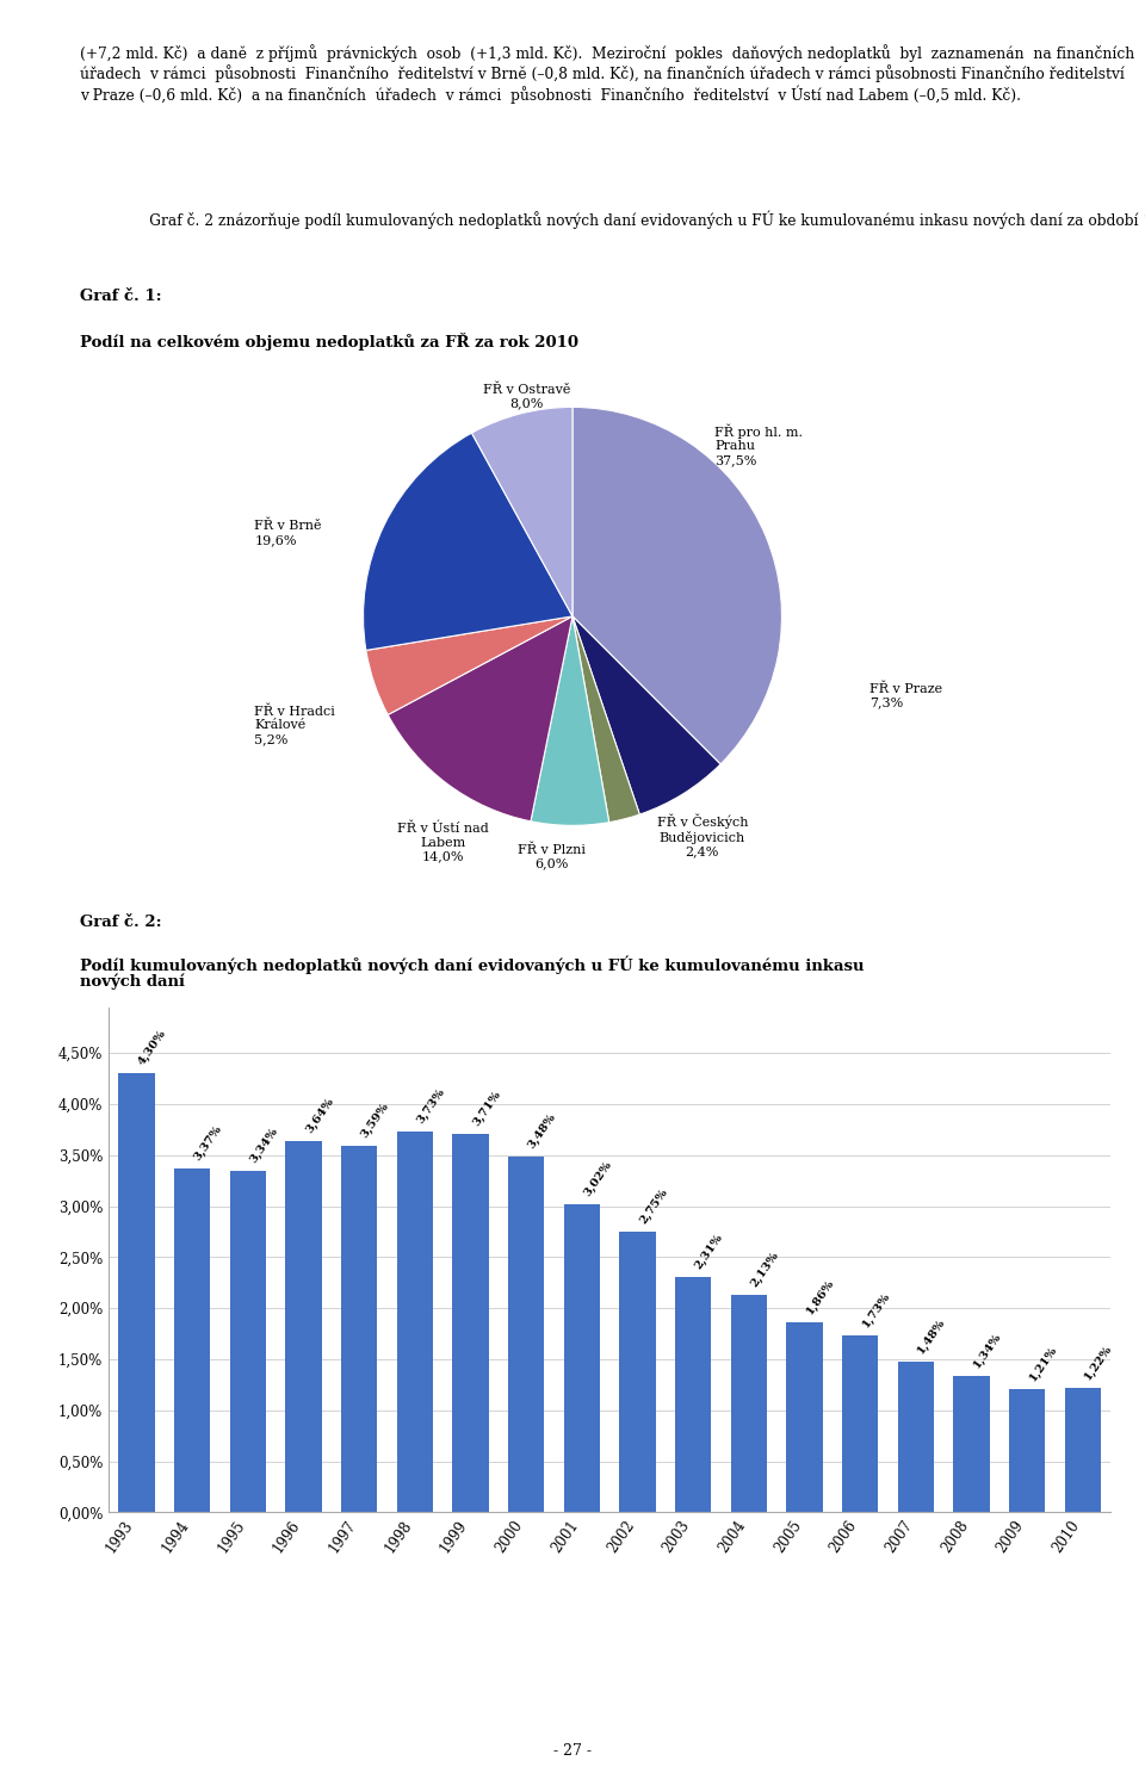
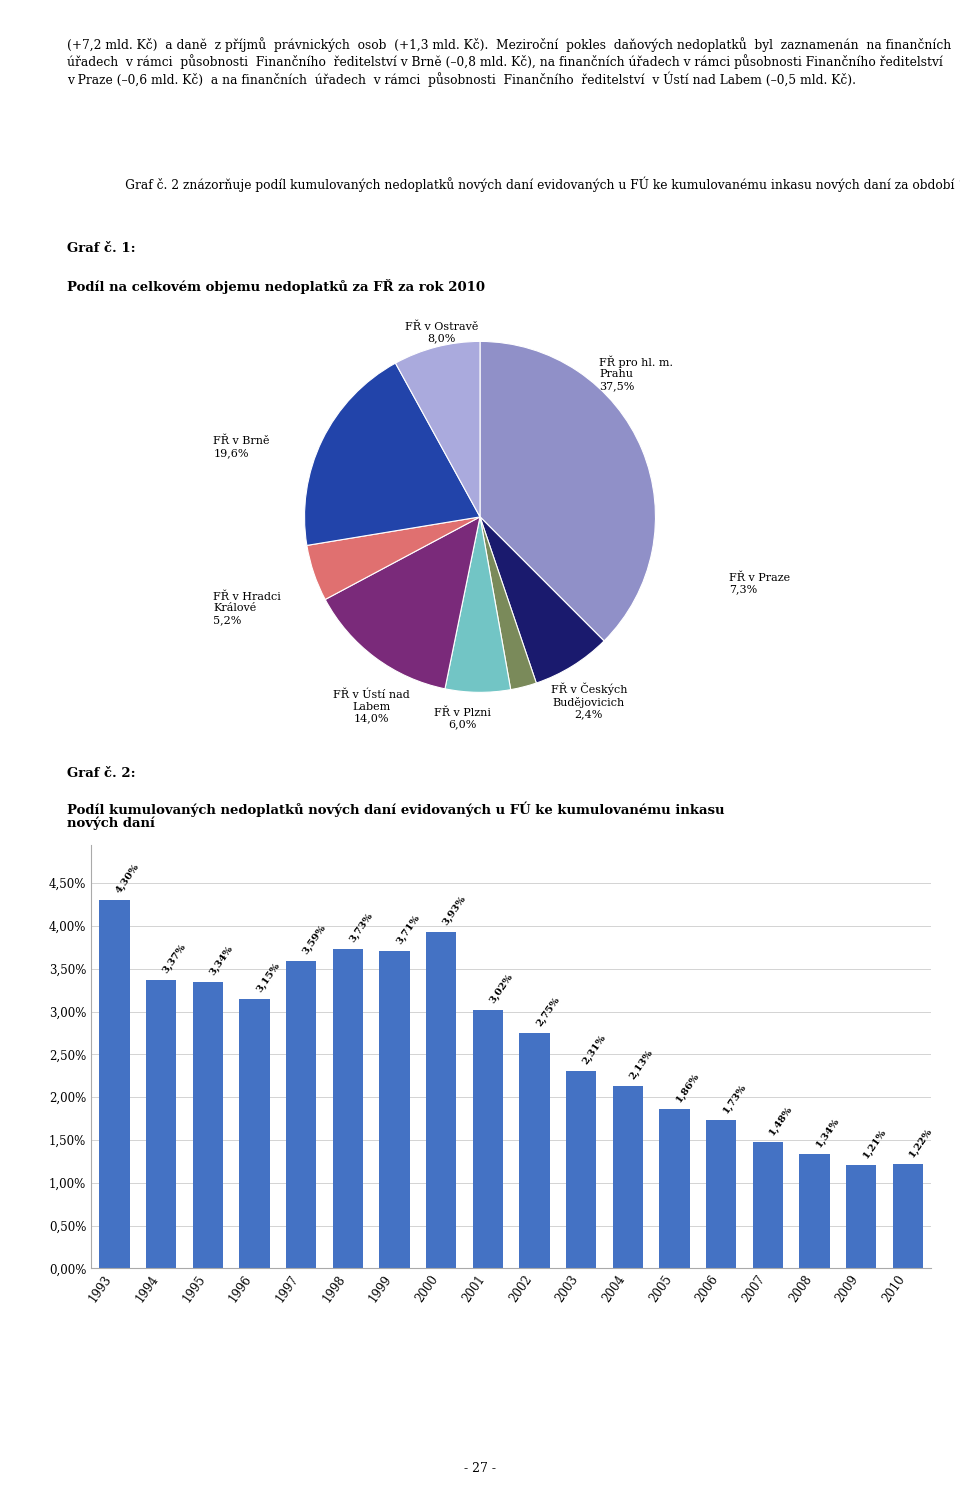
1996: 3,64% -> 3,15%
2000: 3,48% -> 3,93%
